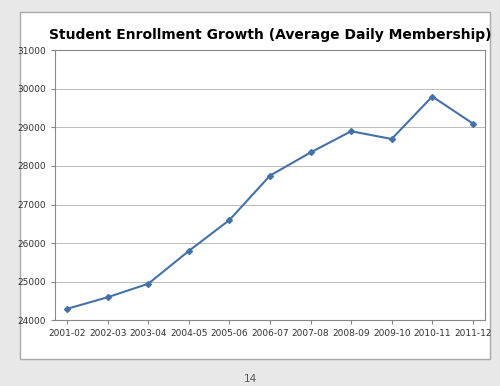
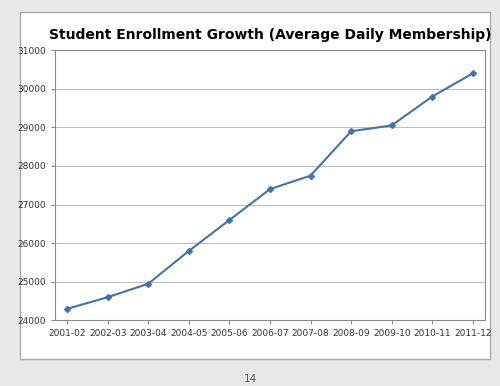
2006-07: 27750 -> 27400
2007-08: 28350 -> 27750
2009-10: 28700 -> 29050
2011-12: 29100 -> 30400
